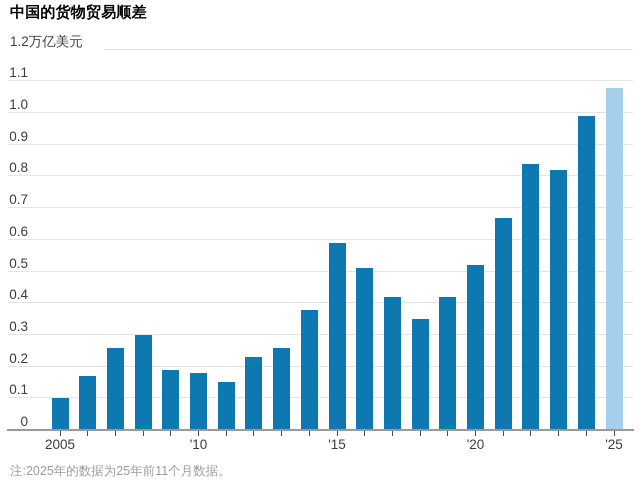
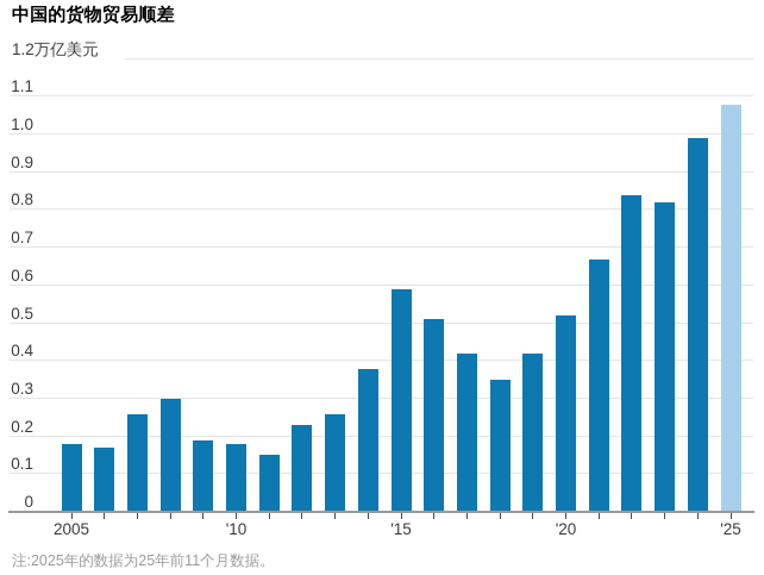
2005: 0.10 -> 0.18
